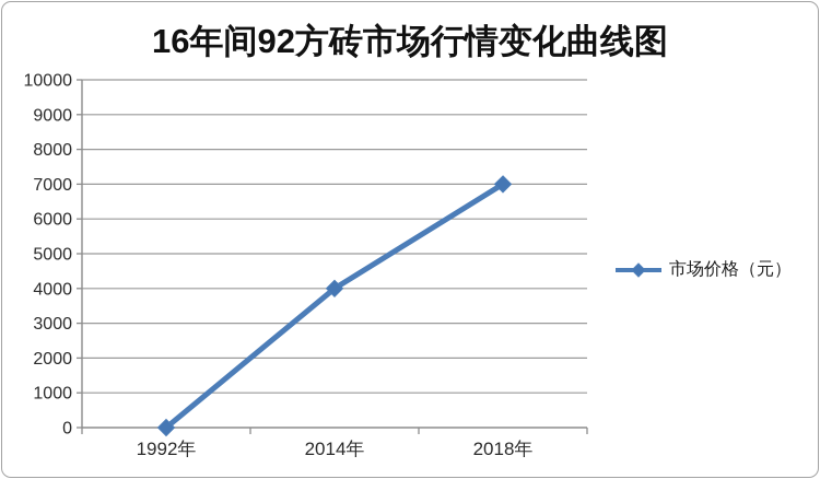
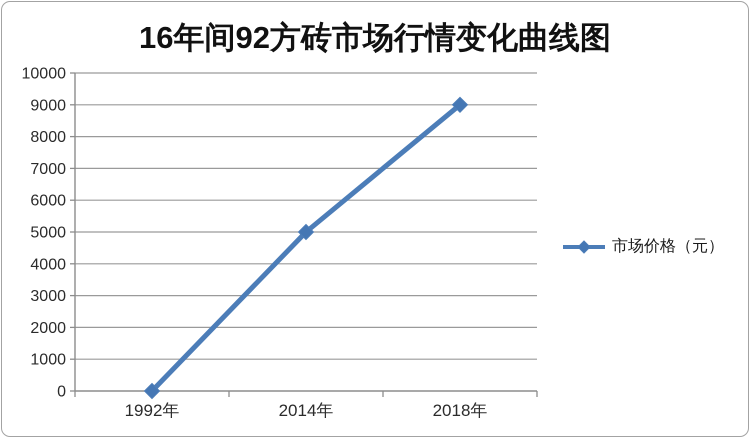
2014年: 4000 -> 5000
2018年: 7000 -> 9000
